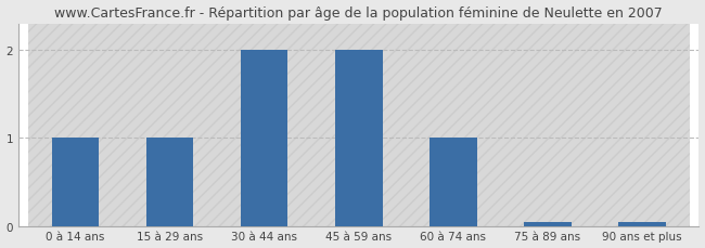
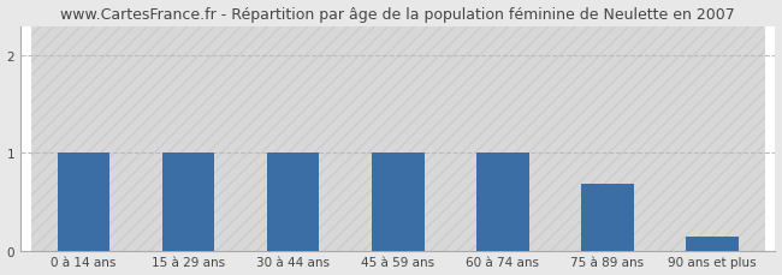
30 à 44 ans: 2.00 -> 1.00
45 à 59 ans: 2.00 -> 1.00
75 à 89 ans: 0.05 -> 0.68
90 ans et plus: 0.05 -> 0.14
